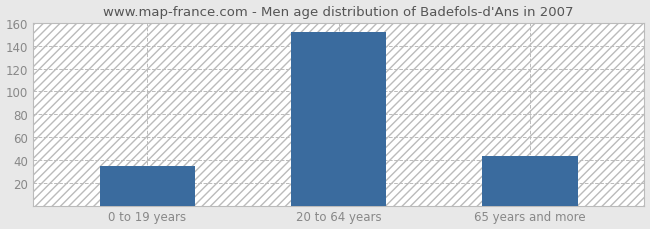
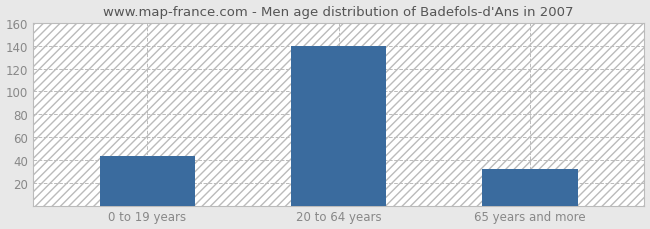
0 to 19 years: 35 -> 43
20 to 64 years: 152 -> 140
65 years and more: 43 -> 32
